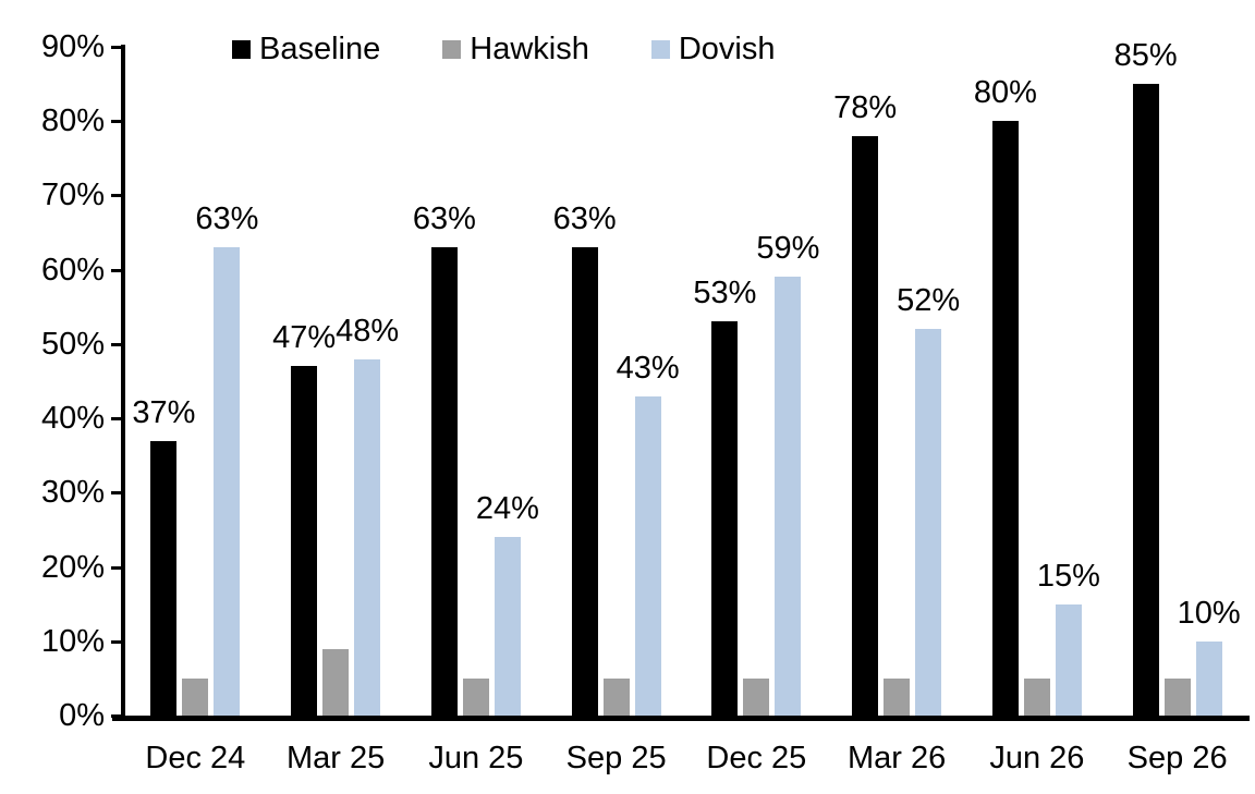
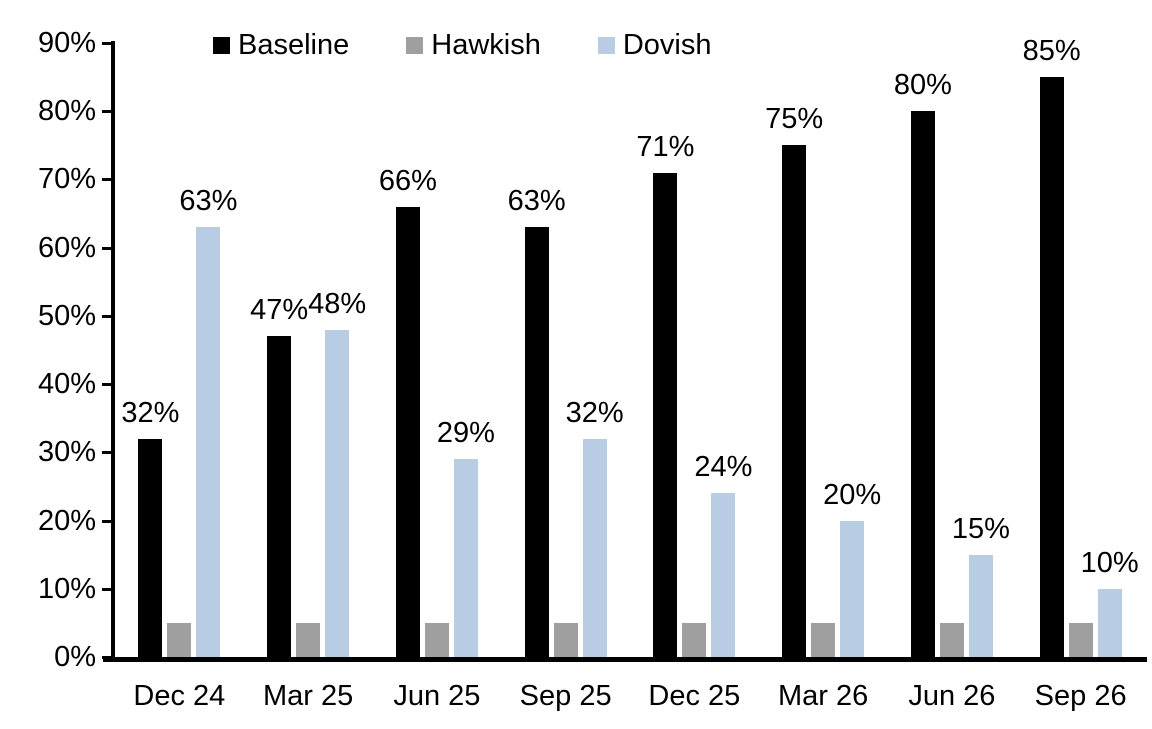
Baseline/Dec 24: 37% -> 32%
Hawkish/Mar 25: 9% -> 5%
Baseline/Jun 25: 63% -> 66%
Dovish/Jun 25: 24% -> 29%
Dovish/Sep 25: 43% -> 32%
Baseline/Dec 25: 53% -> 71%
Dovish/Dec 25: 59% -> 24%
Baseline/Mar 26: 78% -> 75%
Dovish/Mar 26: 52% -> 20%
